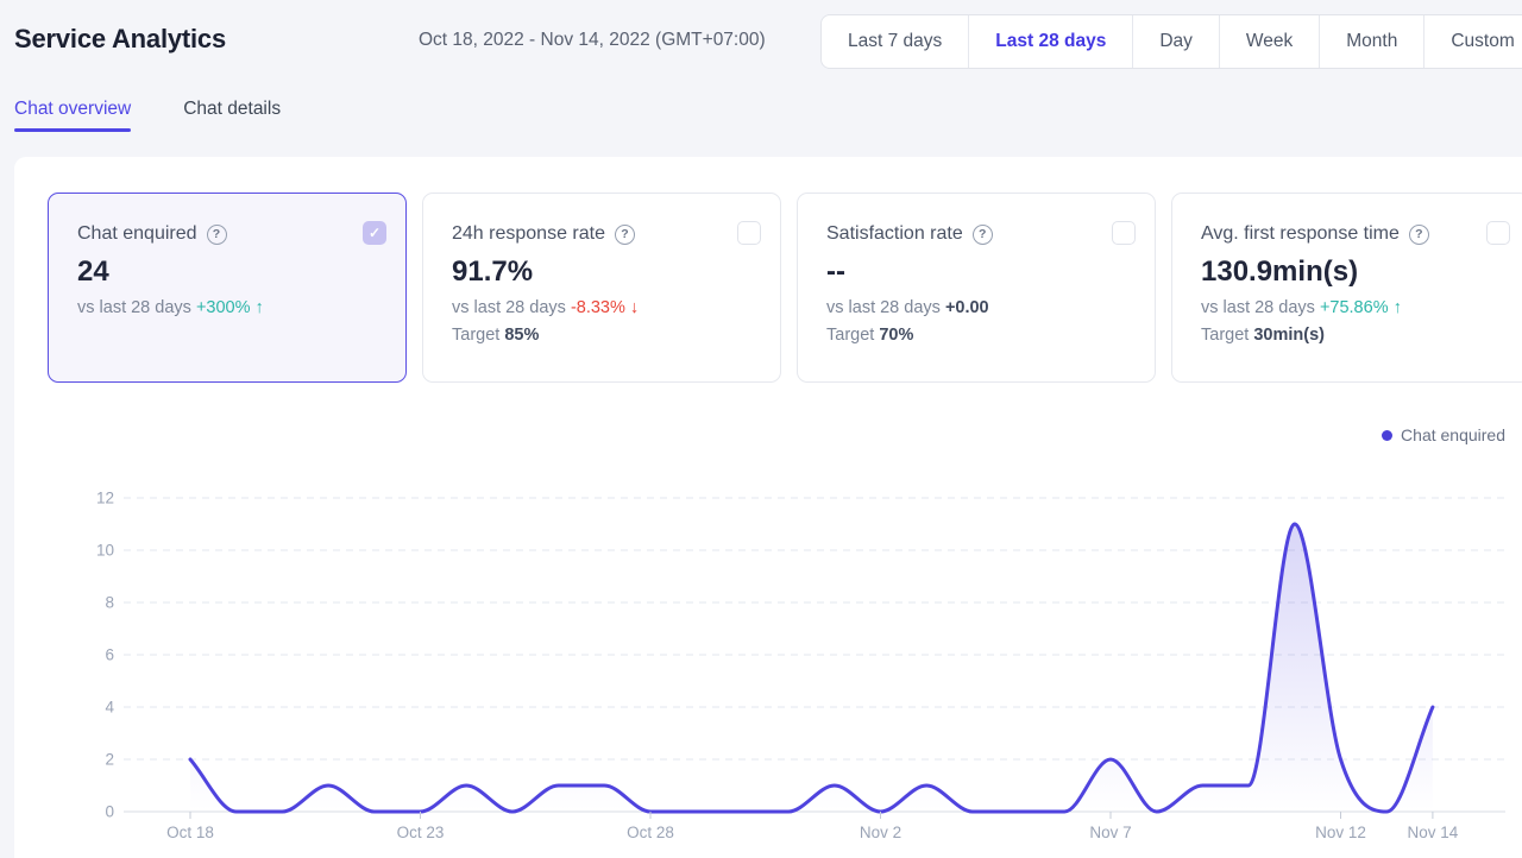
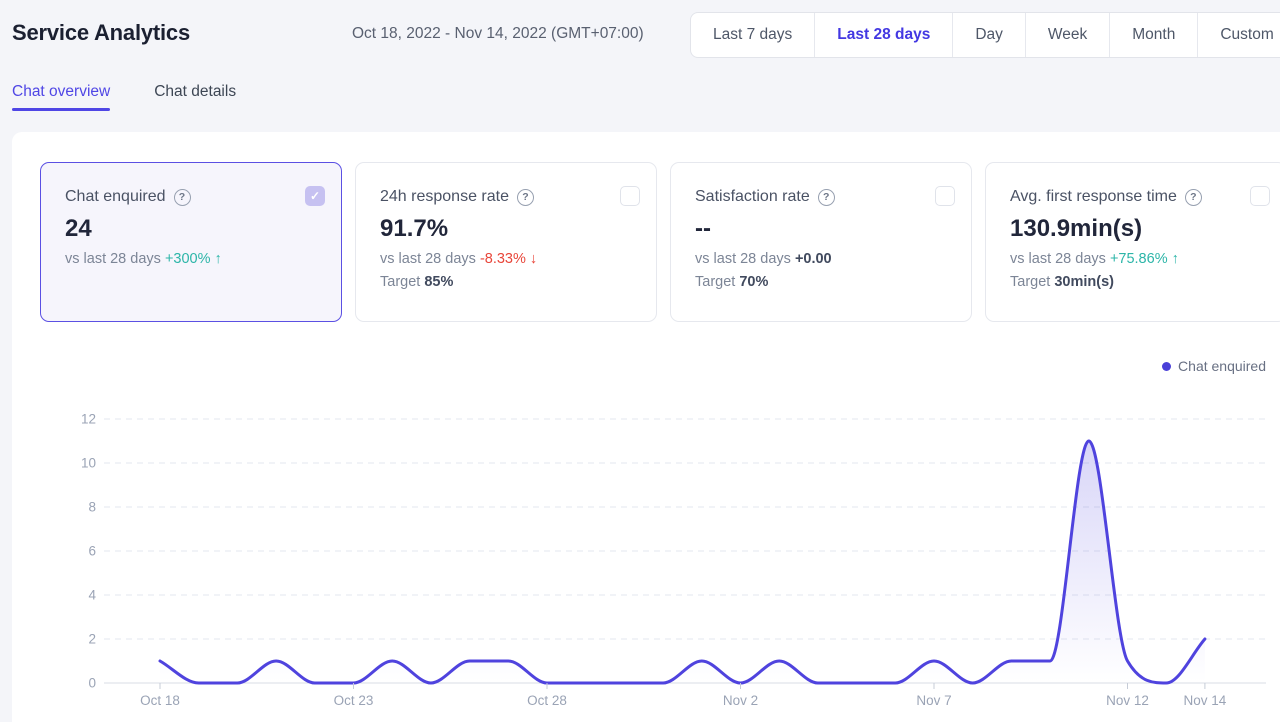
Oct 18: 2 -> 1
Nov 7: 2 -> 1
Nov 12: 2 -> 1
Nov 14: 4 -> 2
